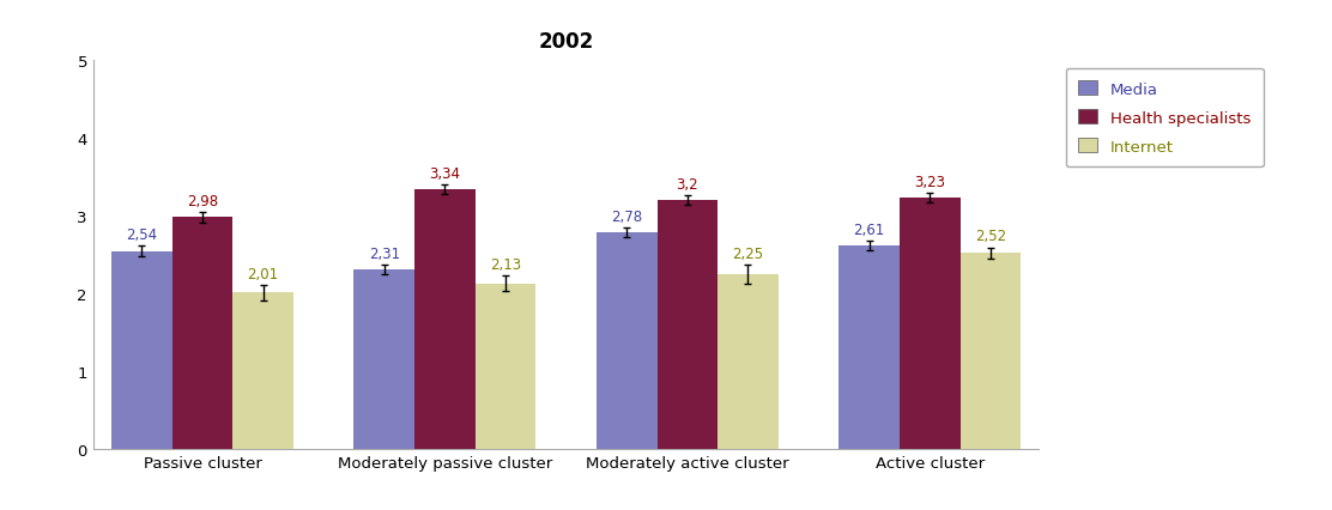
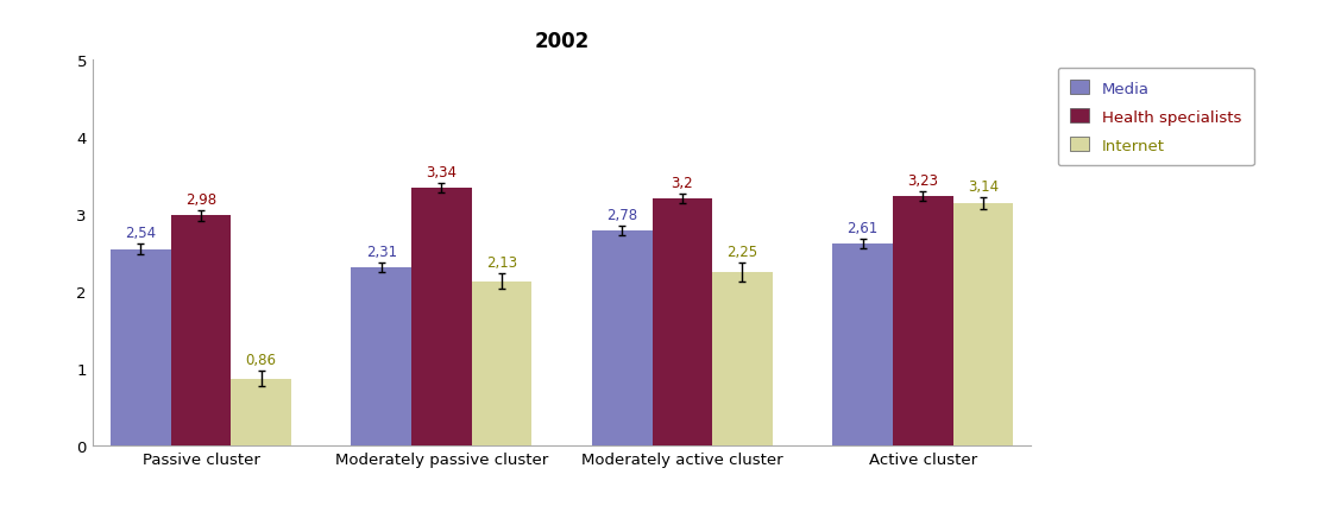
Internet/Passive cluster: 2,01 -> 0,86
Internet/Active cluster: 2,52 -> 3,14
